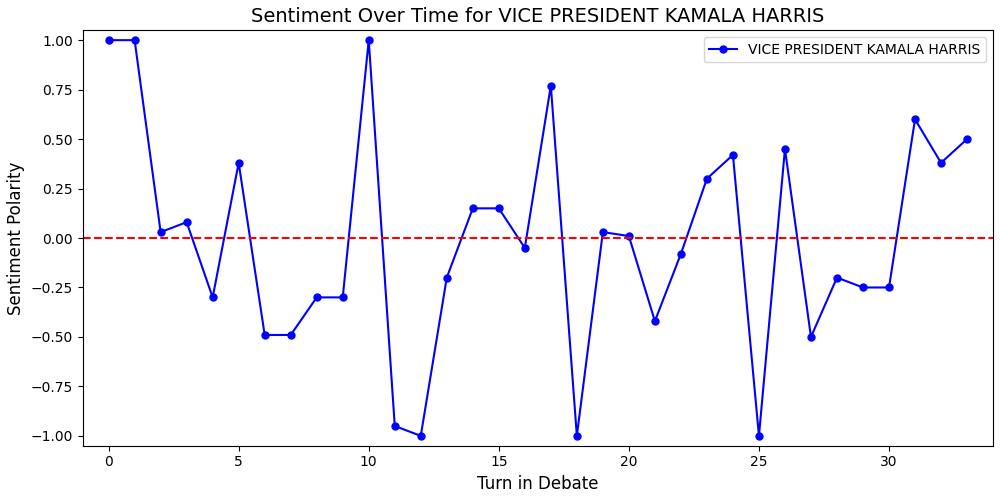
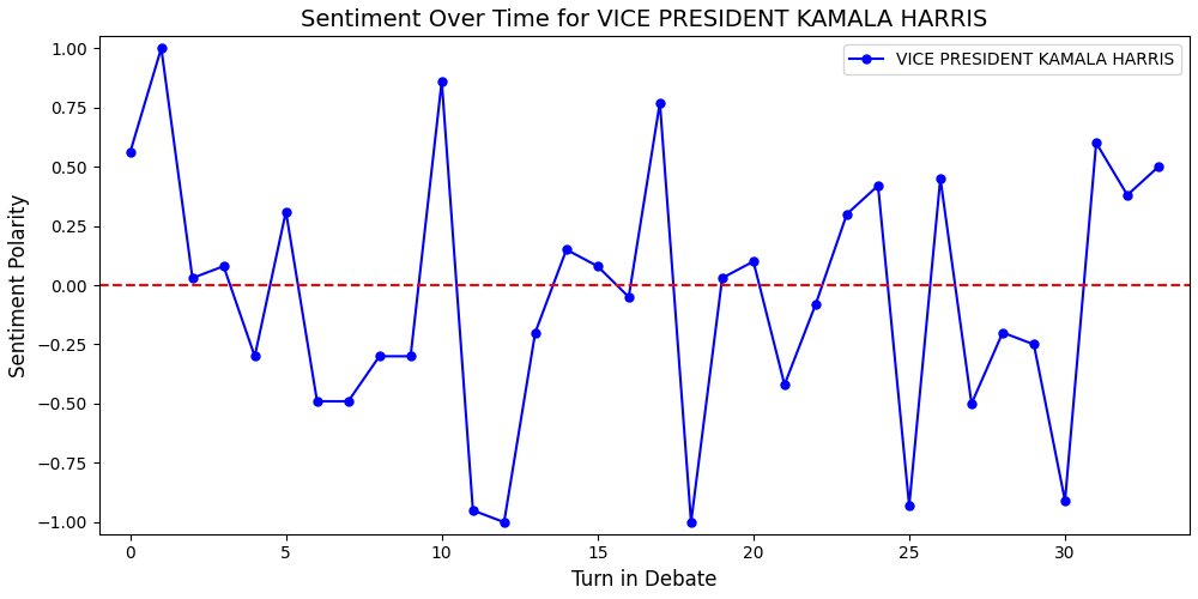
0: 1.00 -> 0.56
5: 0.38 -> 0.31
10: 1.00 -> 0.86
15: 0.15 -> 0.08
20: 0.01 -> 0.10
25: -1.00 -> -0.93
30: -0.25 -> -0.91
